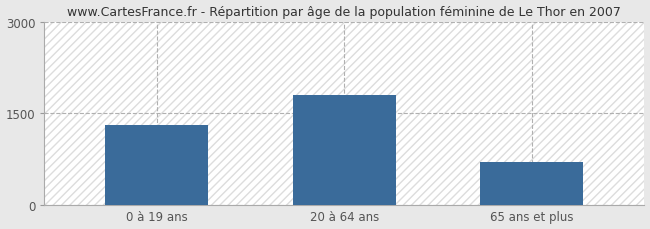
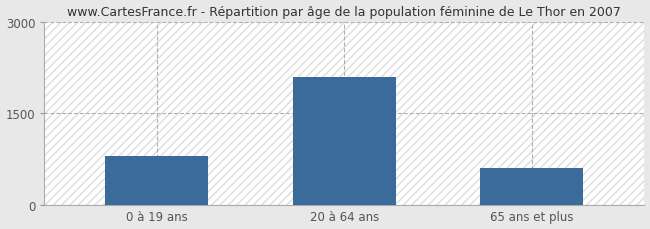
0 à 19 ans: 1300 -> 800
20 à 64 ans: 1800 -> 2100
65 ans et plus: 700 -> 600
